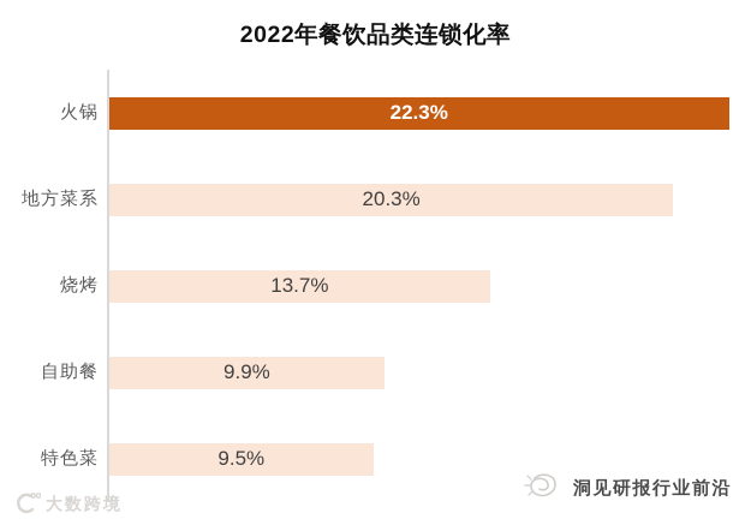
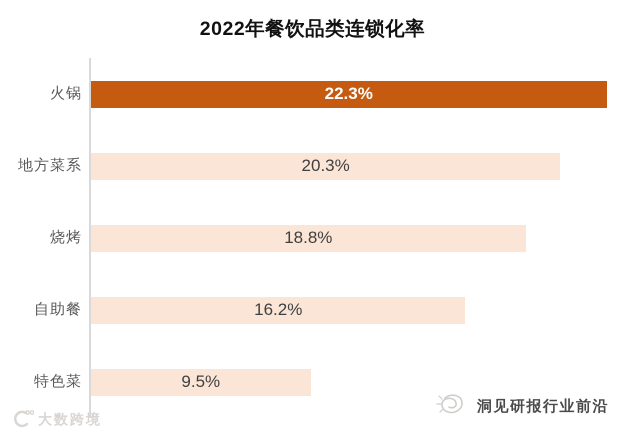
烧烤: 13.7% -> 18.8%
自助餐: 9.9% -> 16.2%
